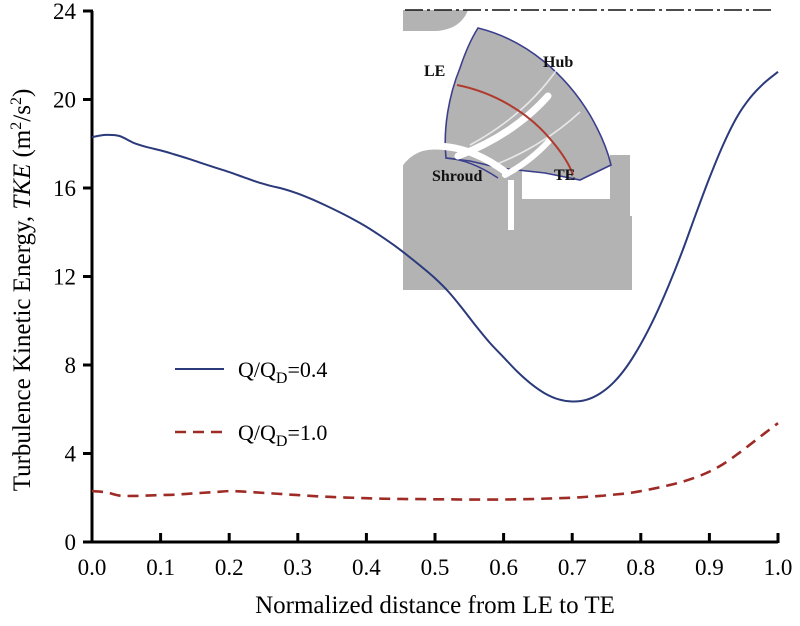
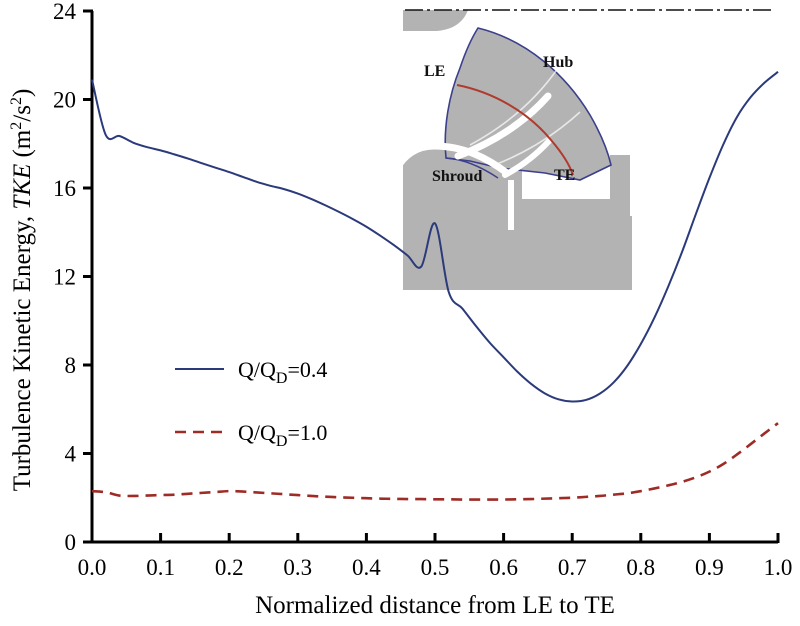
Q/QD=0.4/0.0: 18.3 -> 20.9
Q/QD=0.4/0.5: 11.9 -> 14.4
